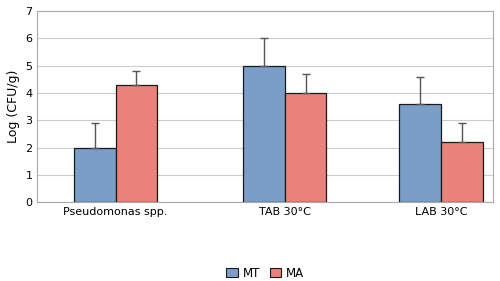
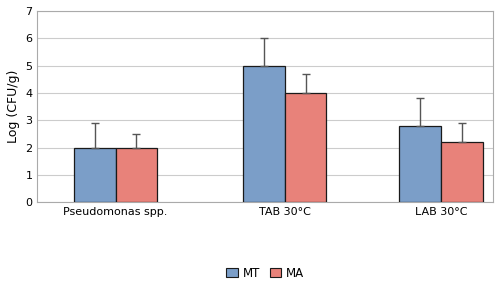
MA/Pseudomonas spp.: 4.3 -> 2.0
MT/LAB 30°C: 3.6 -> 2.8
